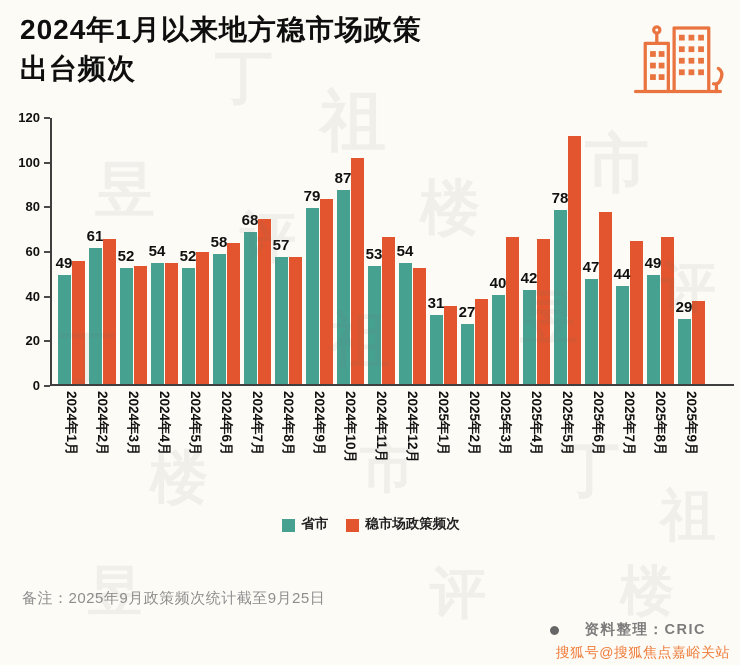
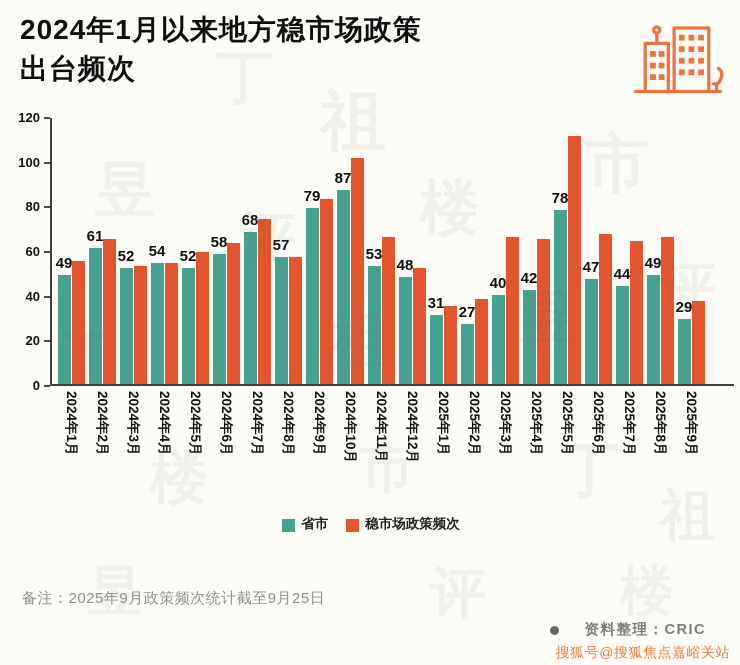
省市/2024年12月: 54 -> 48
稳市场政策频次/2025年6月: 77 -> 67
